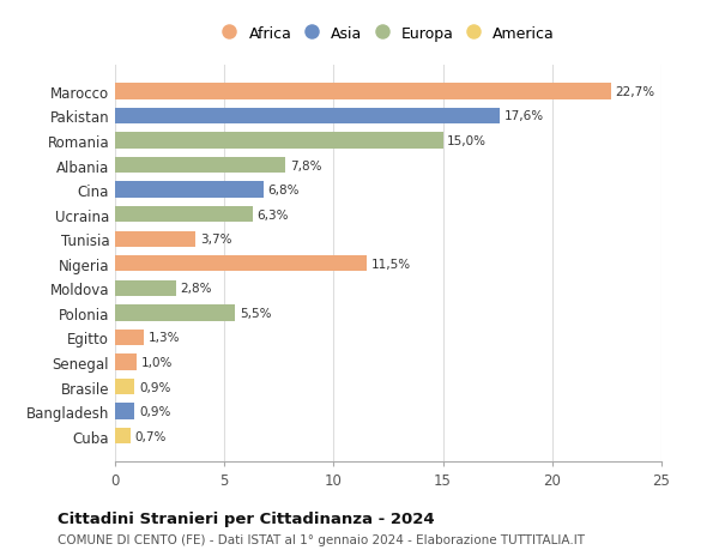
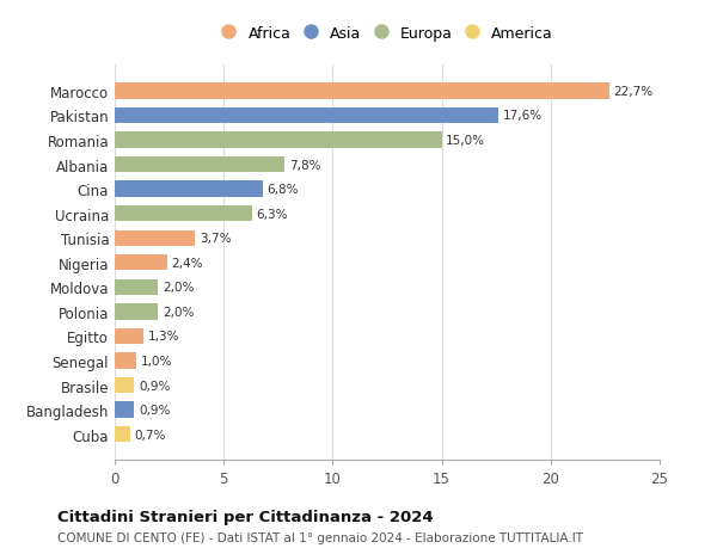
Nigeria: 11,5% -> 2,4%
Moldova: 2,8% -> 2,0%
Polonia: 5,5% -> 2,0%
